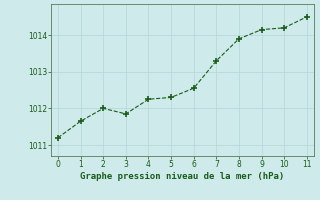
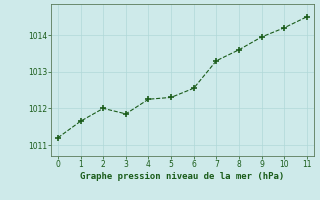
8: 1013.90 -> 1013.60
9: 1014.15 -> 1013.95
